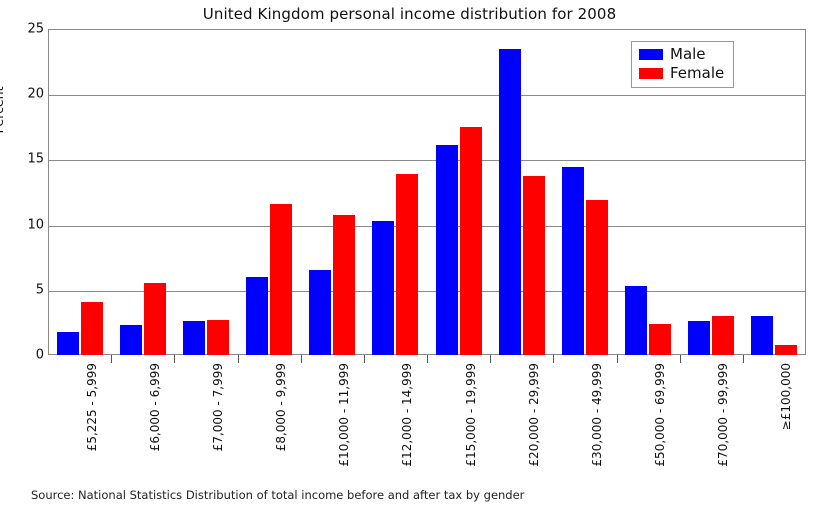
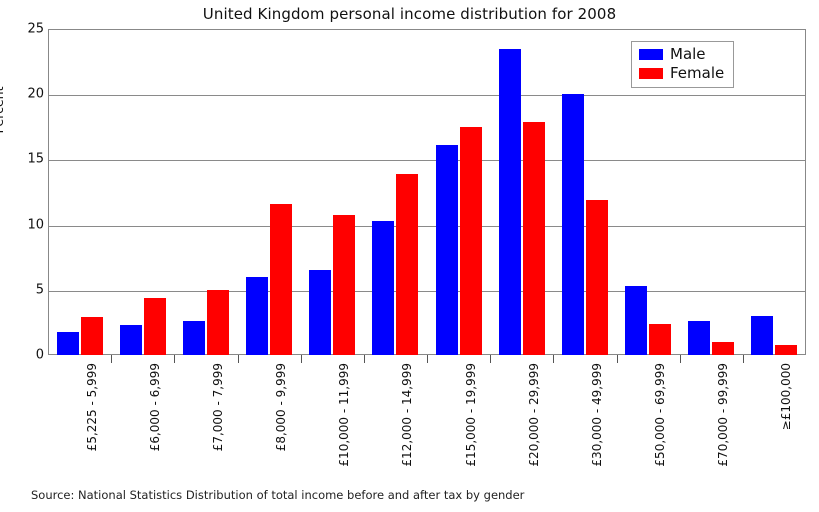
Female/£5,225 - 5,999: 4.1 -> 2.9
Female/£6,000 - 6,999: 5.5 -> 4.4
Female/£7,000 - 7,999: 2.7 -> 5.0
Female/£20,000 - 29,999: 13.7 -> 17.9
Male/£30,000 - 49,999: 14.4 -> 20.0
Female/£70,000 - 99,999: 3.0 -> 1.0
